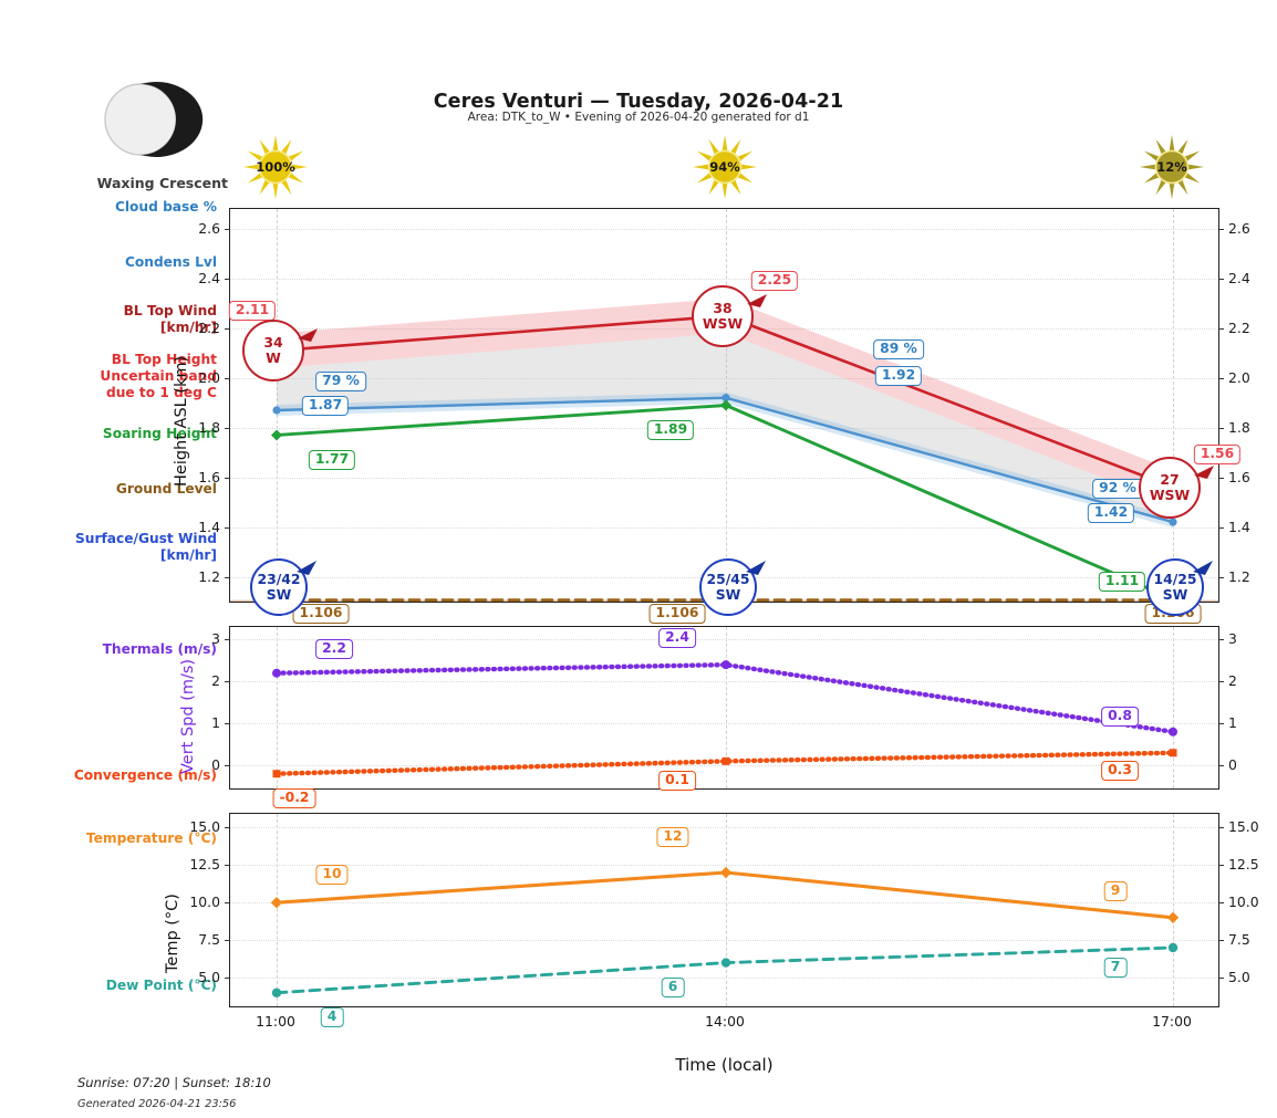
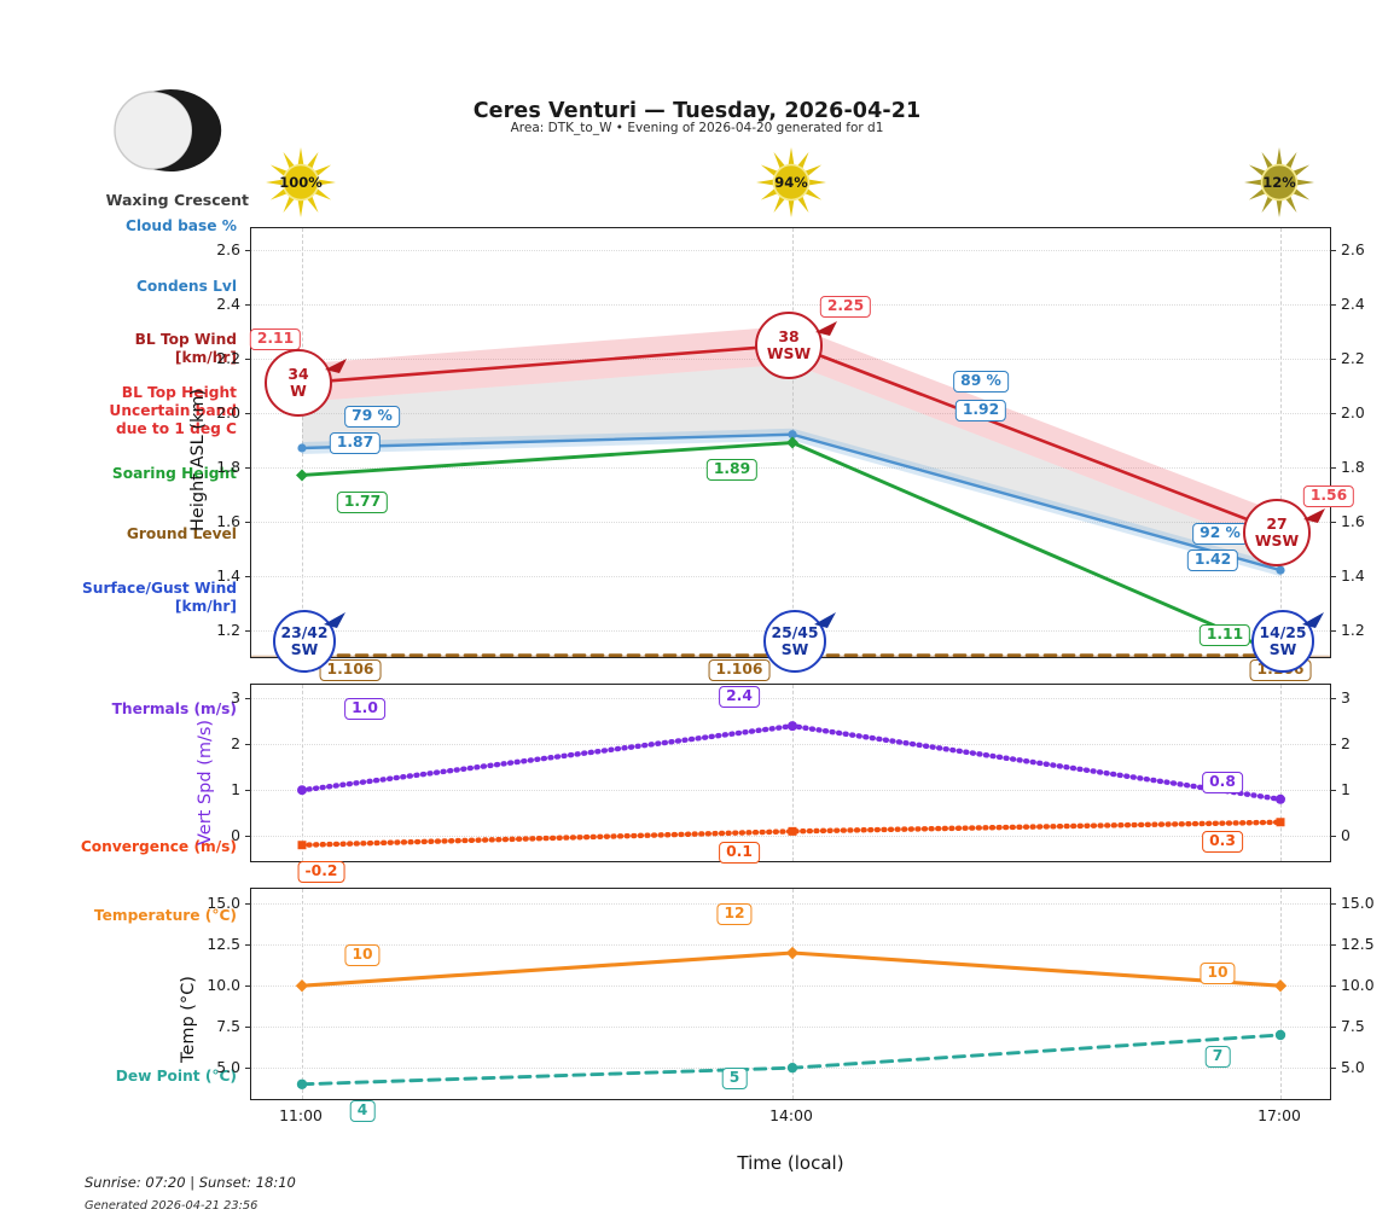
Vert Spd (m/s)/Thermals (m/s)/11:00: 2.2 -> 1.0
Temp (°C)/Dew Point (°C)/14:00: 6 -> 5
Temp (°C)/Temperature (°C)/17:00: 9 -> 10
